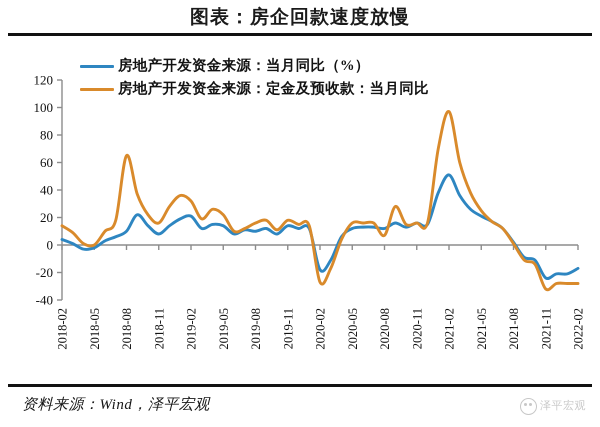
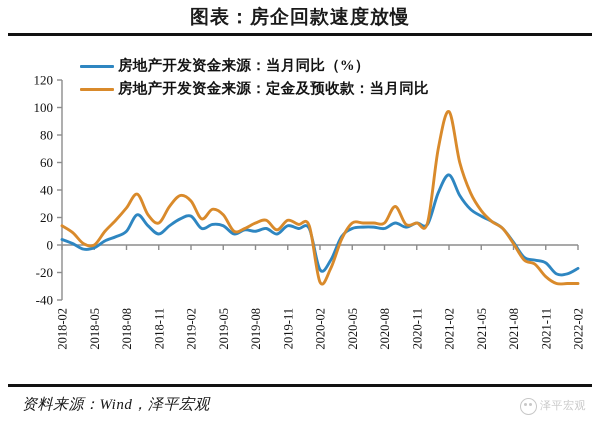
房地产开发资金来源：定金及预收款：当月同比/2018-08: 65 -> 27
房地产开发资金来源：定金及预收款：当月同比/2020-08: 7 -> 16
房地产开发资金来源：当月同比（%）/2021-11: -24 -> -13
房地产开发资金来源：定金及预收款：当月同比/2021-11: -32 -> -23
